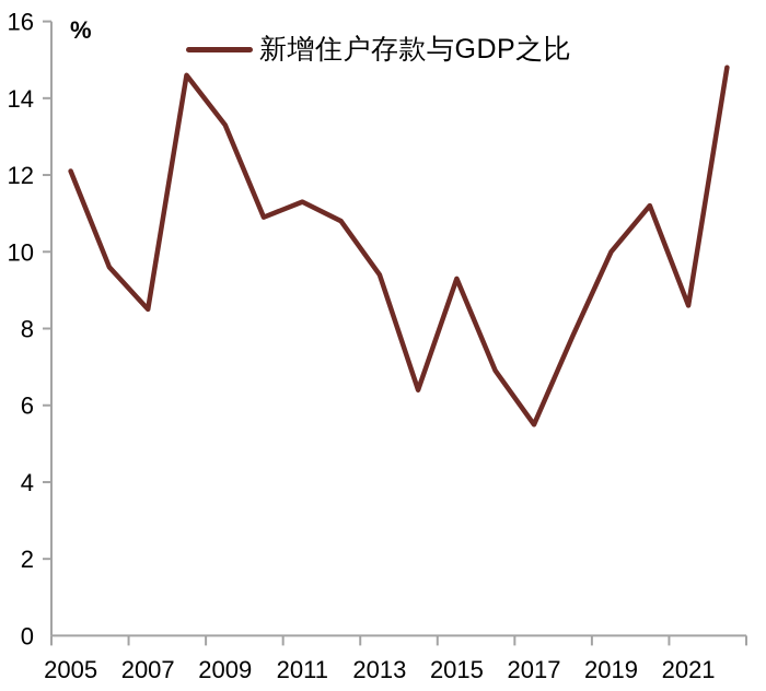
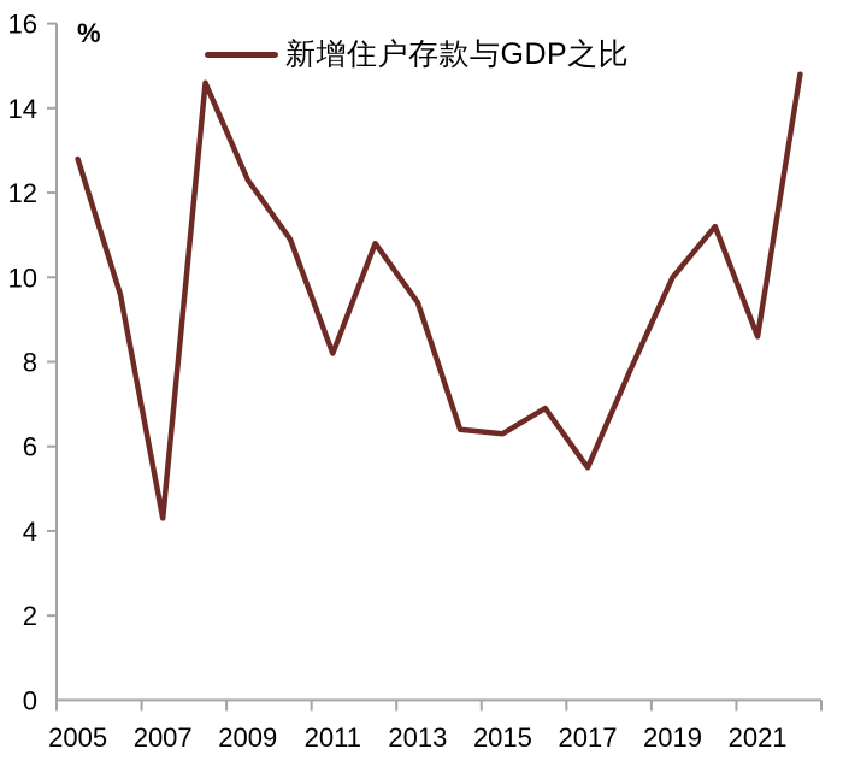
2005: 12.1 -> 12.8
2007: 8.5 -> 4.3
2009: 13.3 -> 12.3
2011: 11.3 -> 8.2
2015: 9.3 -> 6.3
